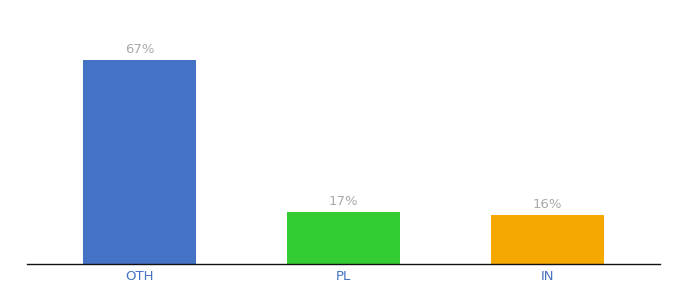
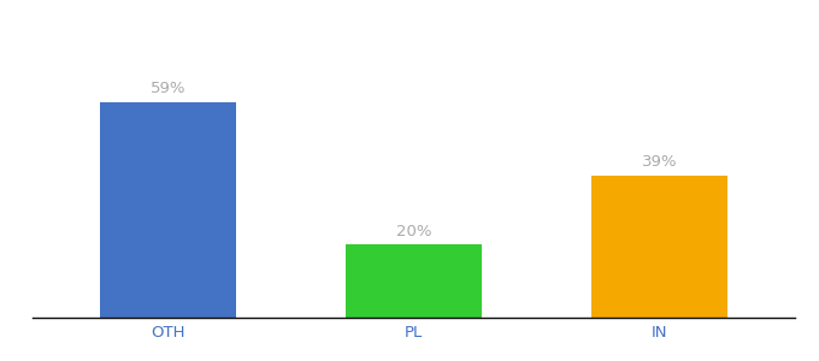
OTH: 67% -> 59%
PL: 17% -> 20%
IN: 16% -> 39%
